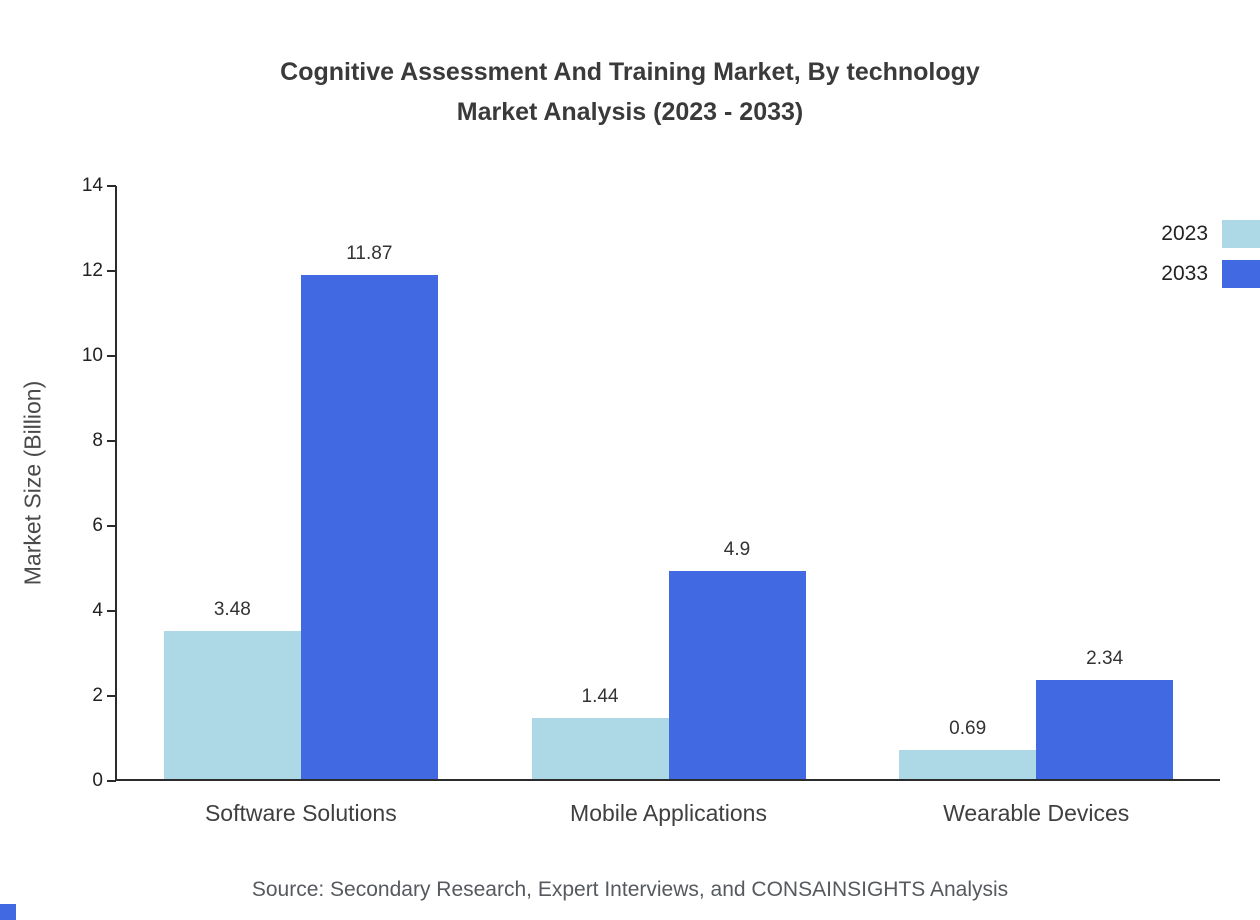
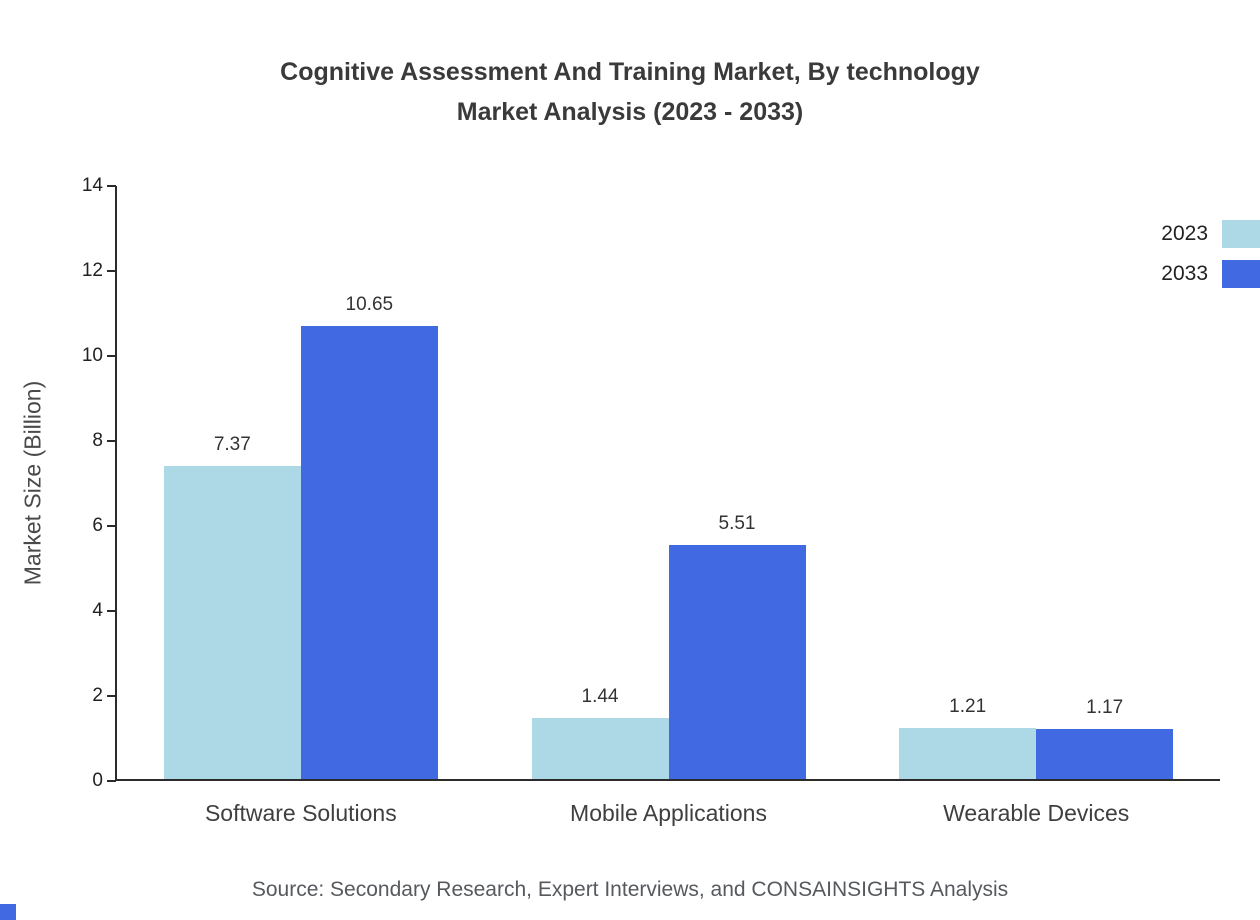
2023/Software Solutions: 3.48 -> 7.37
2033/Software Solutions: 11.87 -> 10.65
2033/Mobile Applications: 4.9 -> 5.51
2023/Wearable Devices: 0.69 -> 1.21
2033/Wearable Devices: 2.34 -> 1.17
